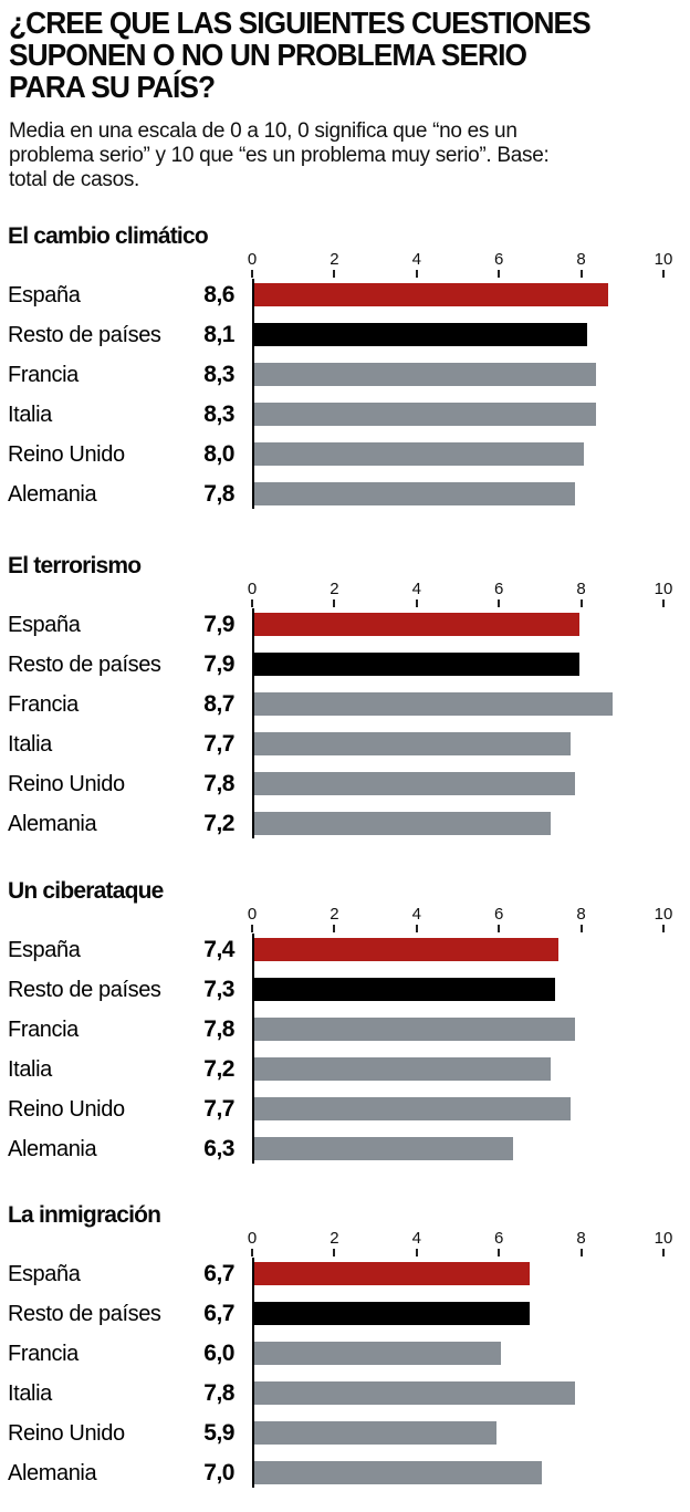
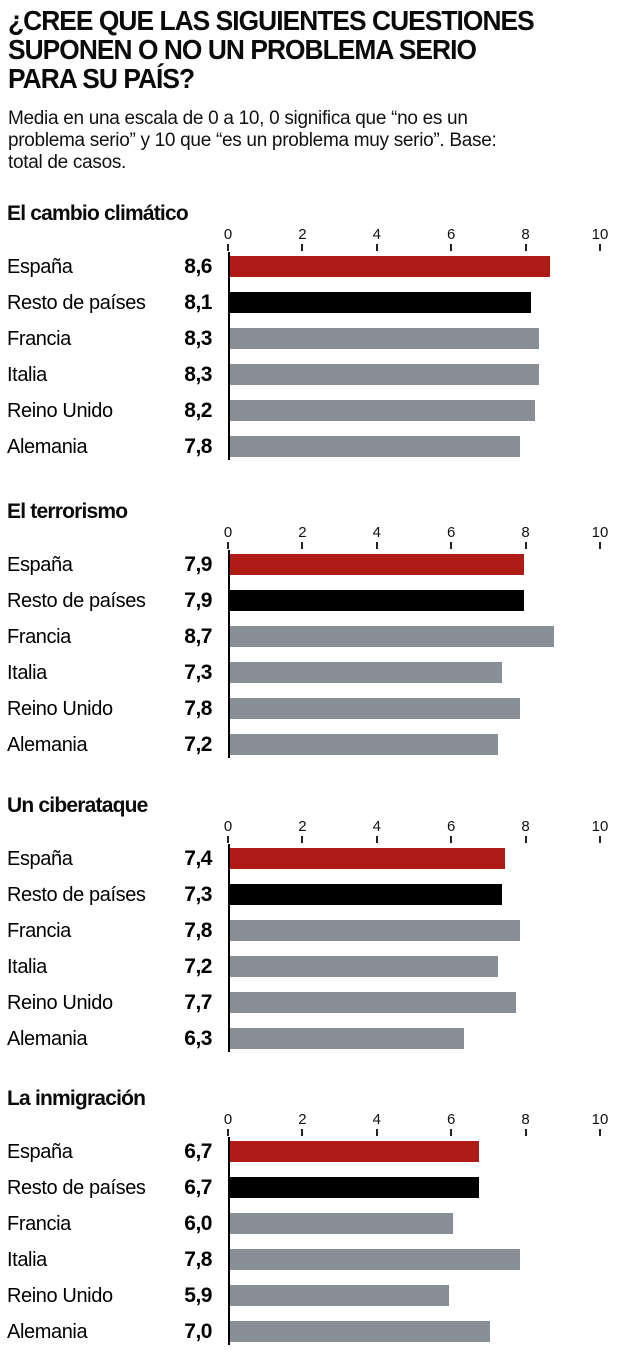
El cambio climático/Reino Unido: 8,0 -> 8,2
El terrorismo/Italia: 7,7 -> 7,3
